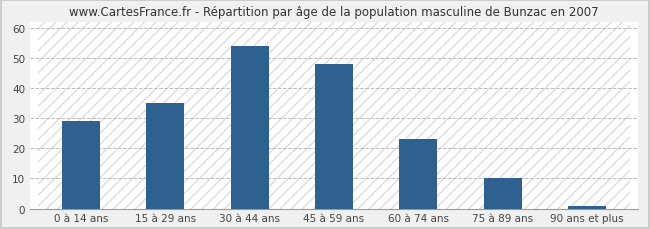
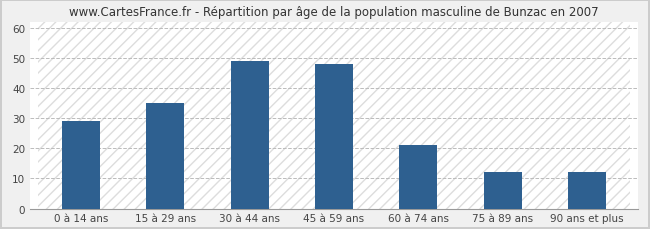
30 à 44 ans: 54 -> 49
60 à 74 ans: 23 -> 21
75 à 89 ans: 10 -> 12
90 ans et plus: 1 -> 12
